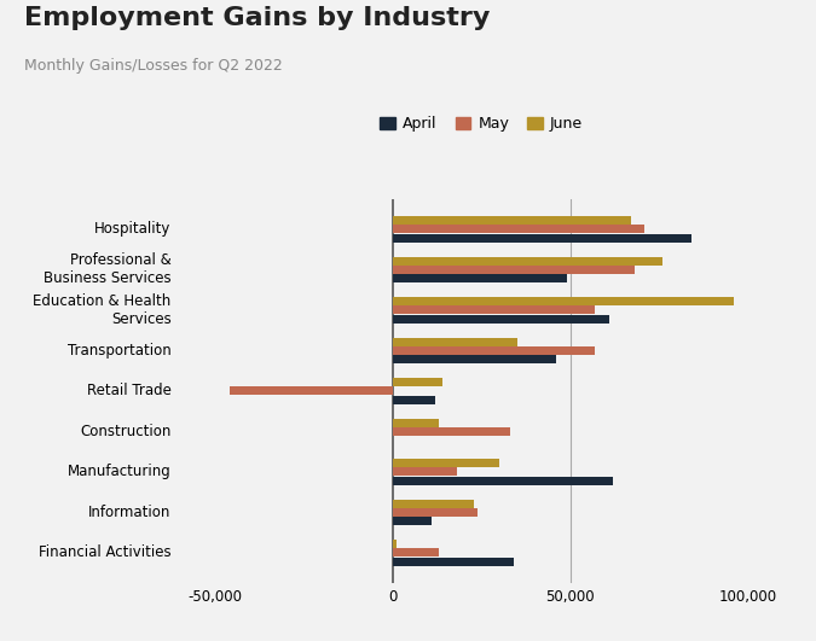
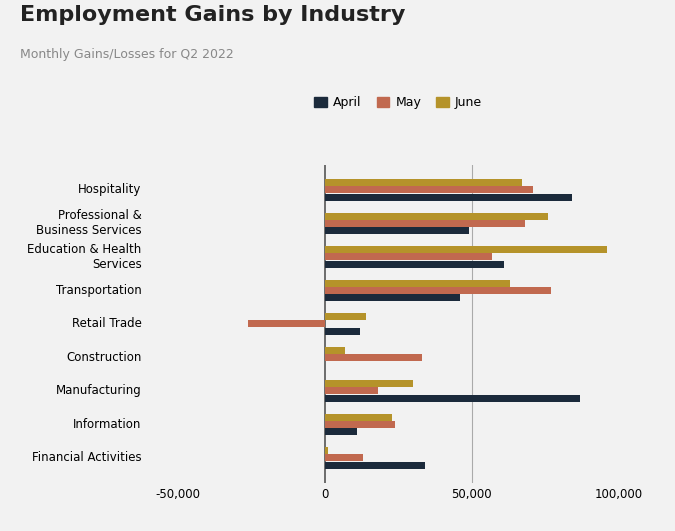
June/Transportation: 35,000 -> 63,000
May/Transportation: 57,000 -> 77,000
May/Retail Trade: -46,000 -> -26,000
June/Construction: 13,000 -> 7,000
April/Manufacturing: 62,000 -> 87,000
